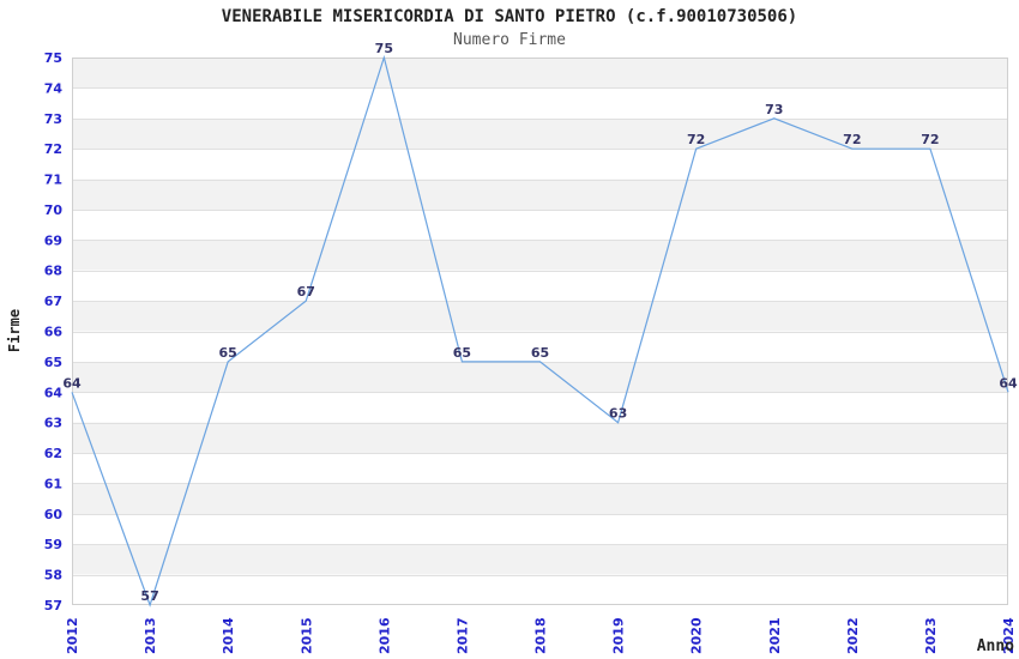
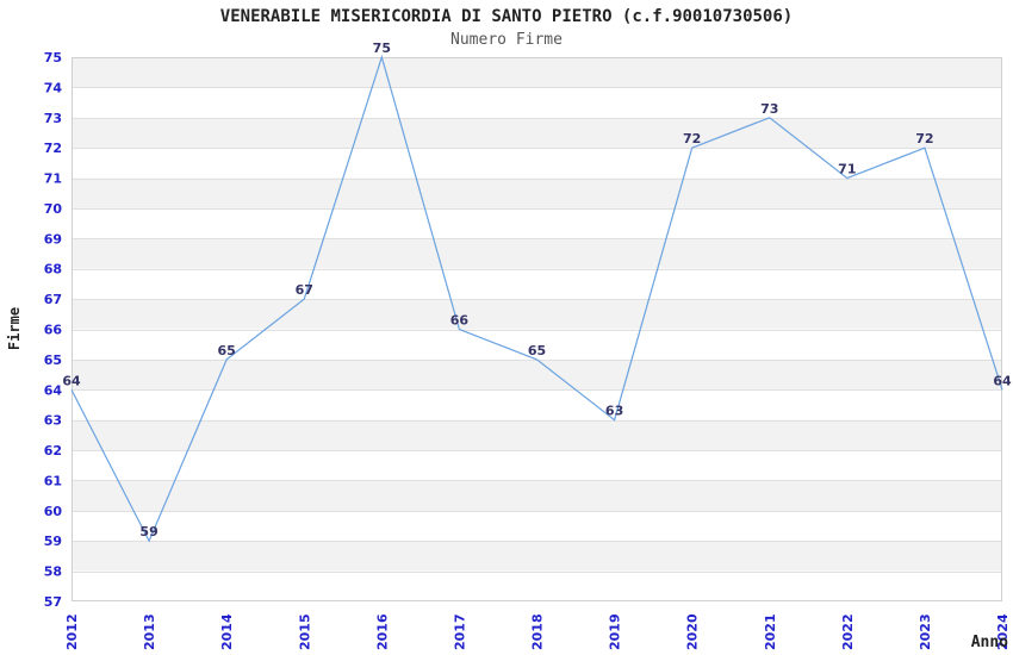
2013: 57 -> 59
2017: 65 -> 66
2022: 72 -> 71
